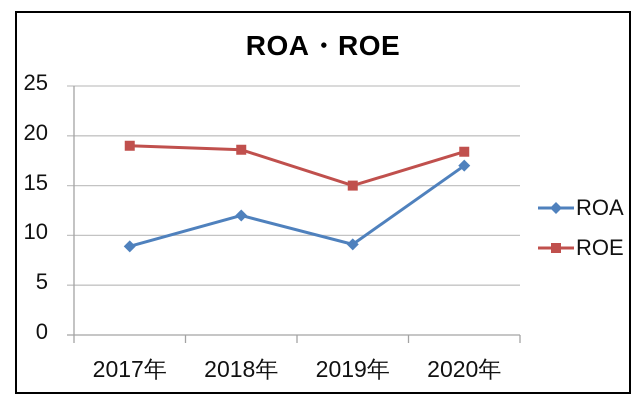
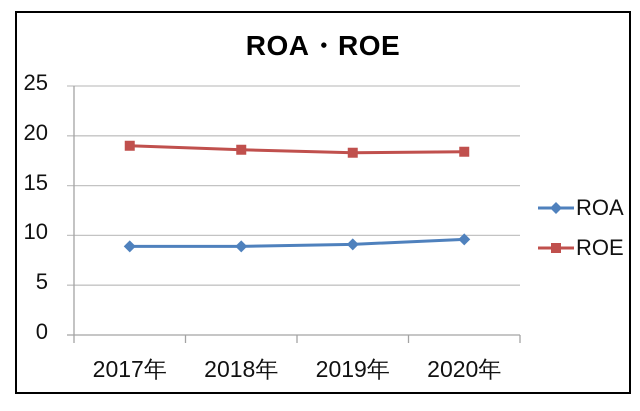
ROA/2018年: 12 -> 9
ROE/2019年: 15 -> 18
ROA/2020年: 17 -> 10
